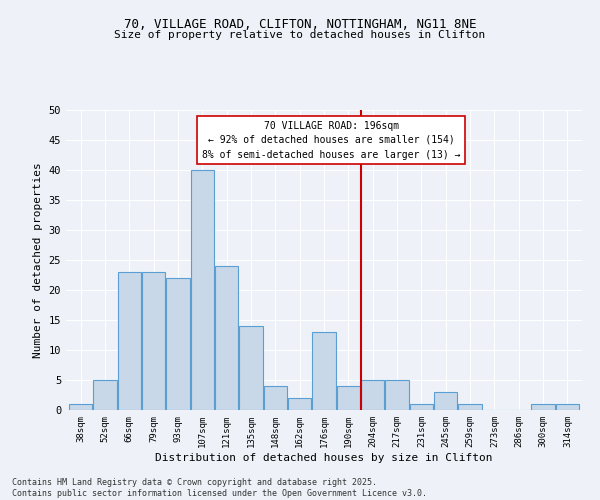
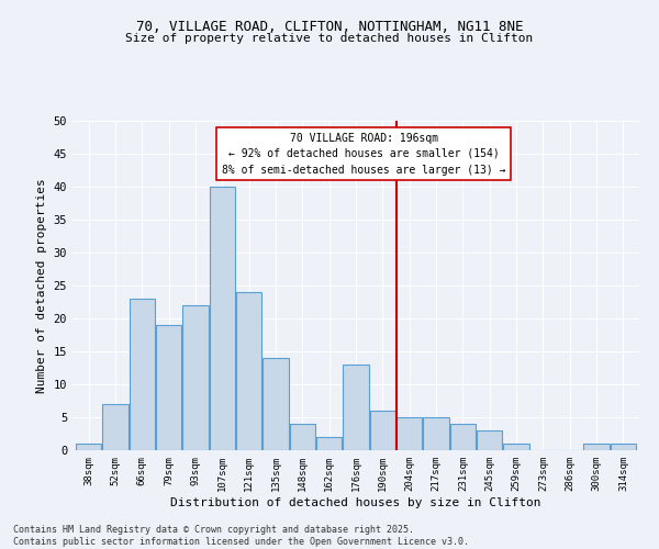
52sqm: 5 -> 7
79sqm: 23 -> 19
190sqm: 4 -> 6
231sqm: 1 -> 4
